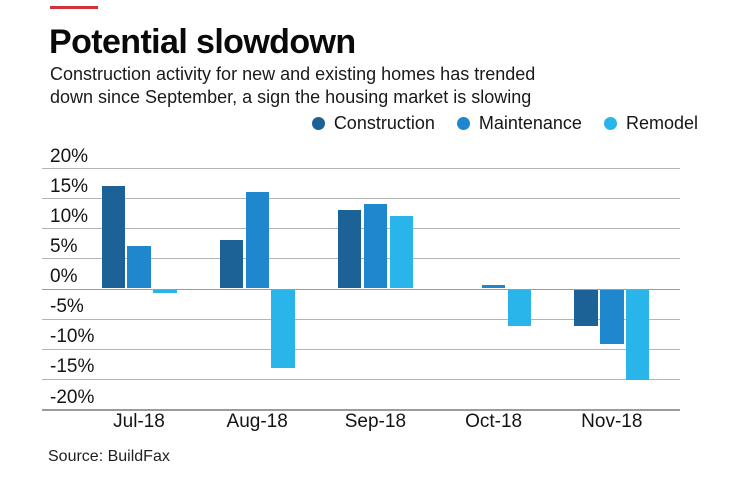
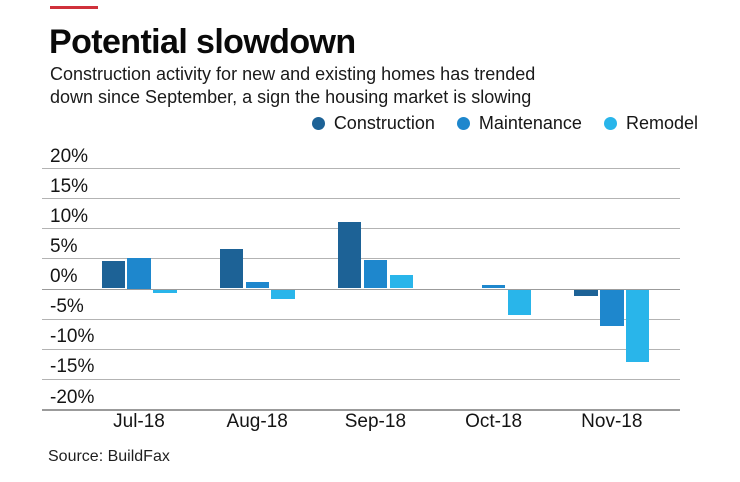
Construction/Jul-18: 17% -> 4%
Maintenance/Jul-18: 7% -> 5%
Construction/Aug-18: 8% -> 6%
Maintenance/Aug-18: 16% -> 1%
Remodel/Aug-18: -13% -> -2%
Construction/Sep-18: 13% -> 11%
Maintenance/Sep-18: 14% -> 5%
Remodel/Sep-18: 12% -> 2%
Remodel/Oct-18: -6% -> -4%
Construction/Nov-18: -6% -> -1%
Maintenance/Nov-18: -9% -> -6%
Remodel/Nov-18: -15% -> -12%
